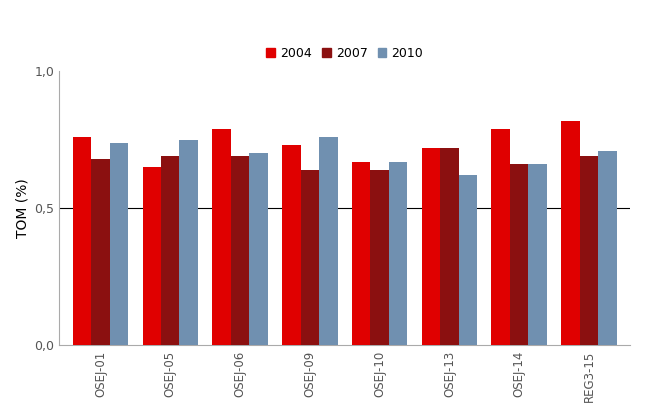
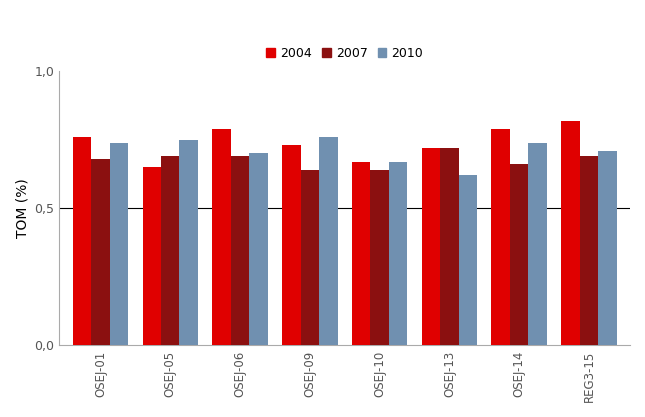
2010/OSEJ-14: 0,66 -> 0,74
